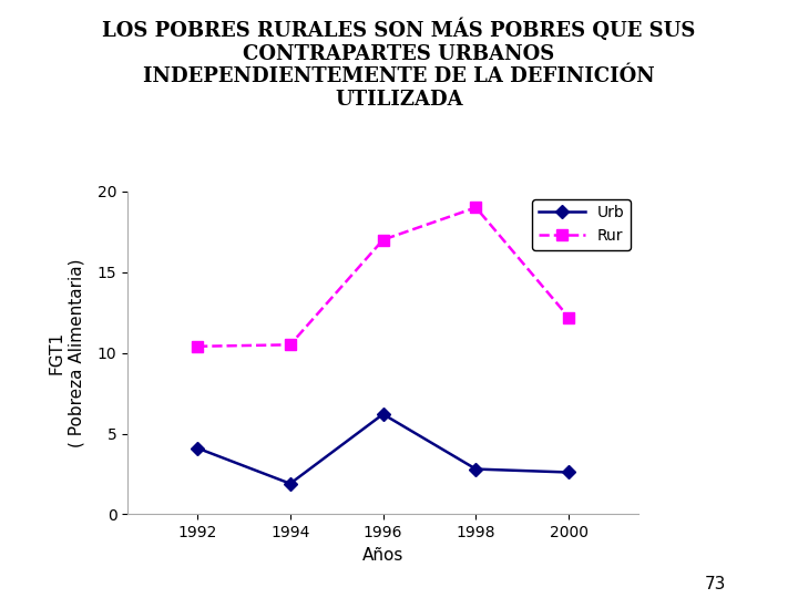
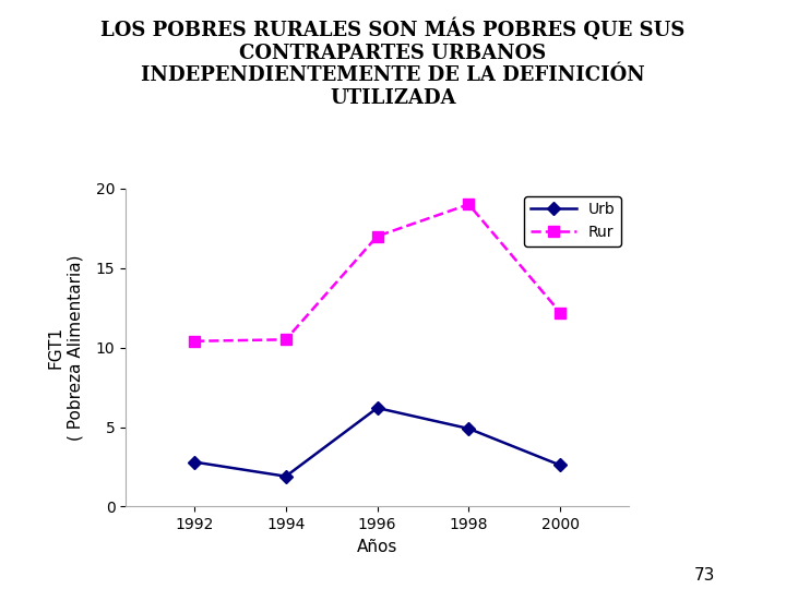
Urb/1992: 4.1 -> 2.8
Urb/1998: 2.8 -> 4.9
